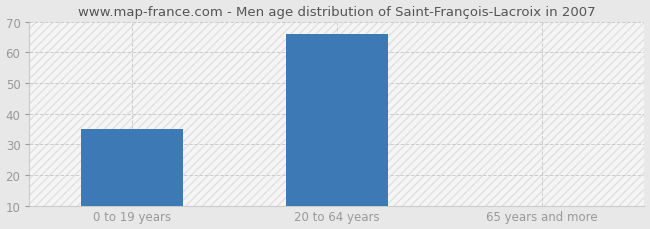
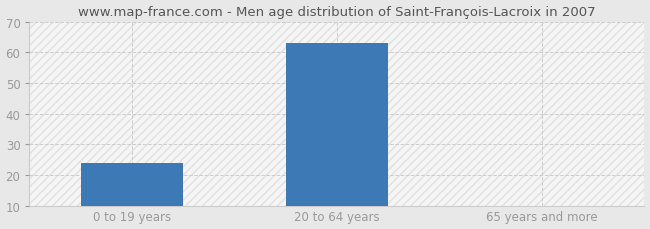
0 to 19 years: 35 -> 24
20 to 64 years: 66 -> 63
